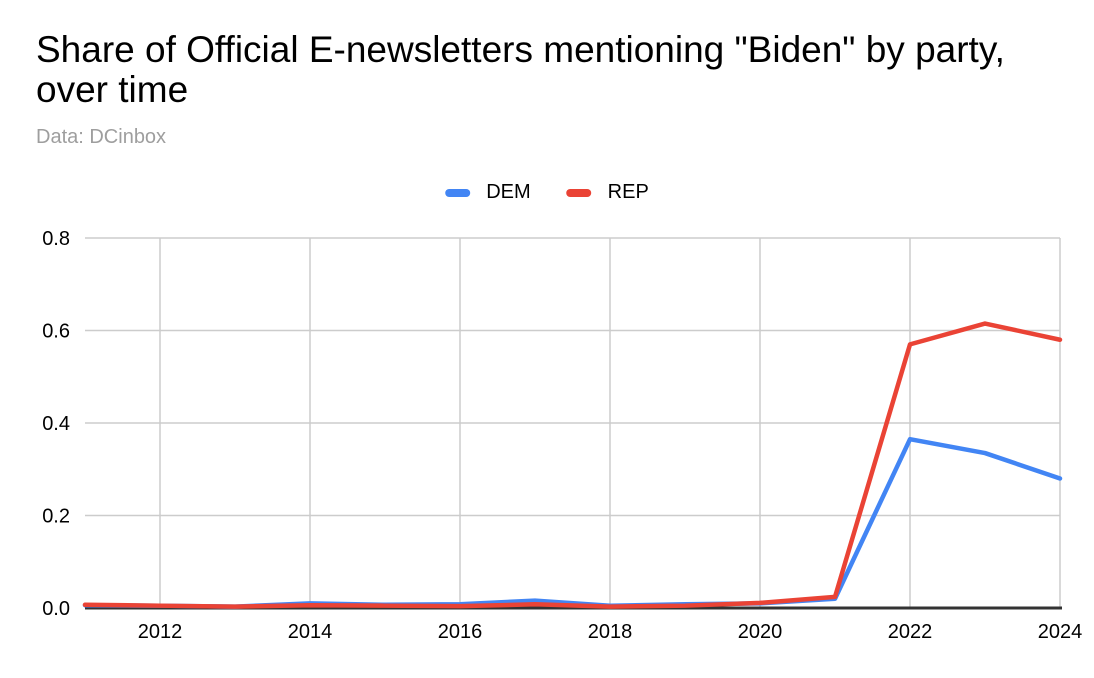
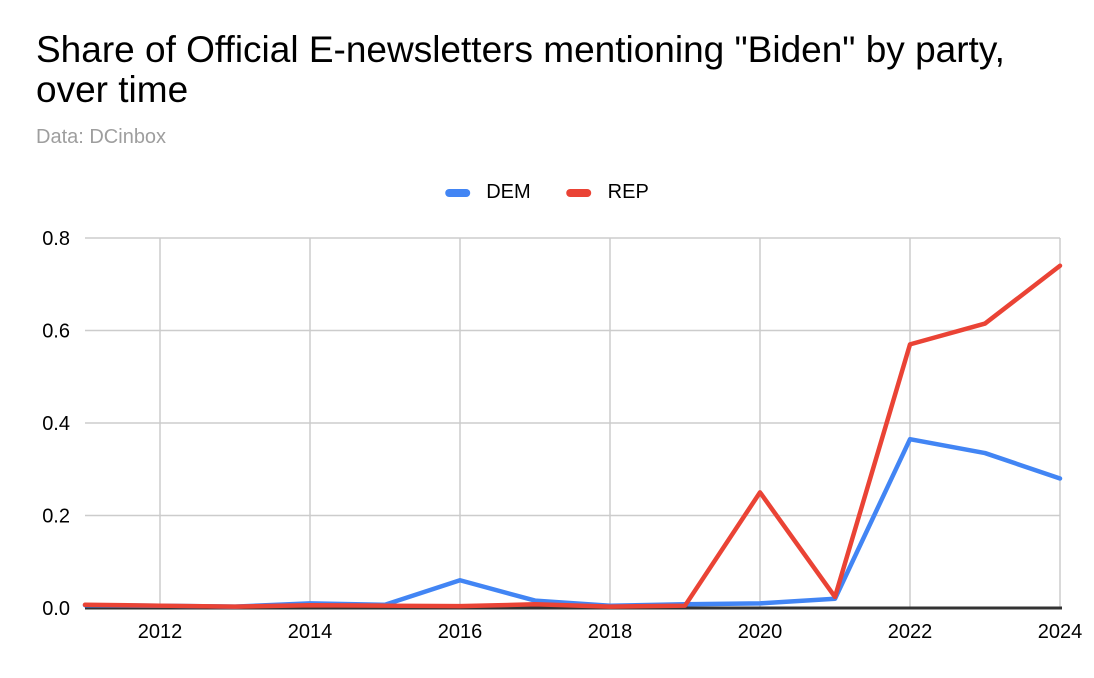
DEM/2016: 0.01 -> 0.06
REP/2020: 0.01 -> 0.25
REP/2024: 0.58 -> 0.74
